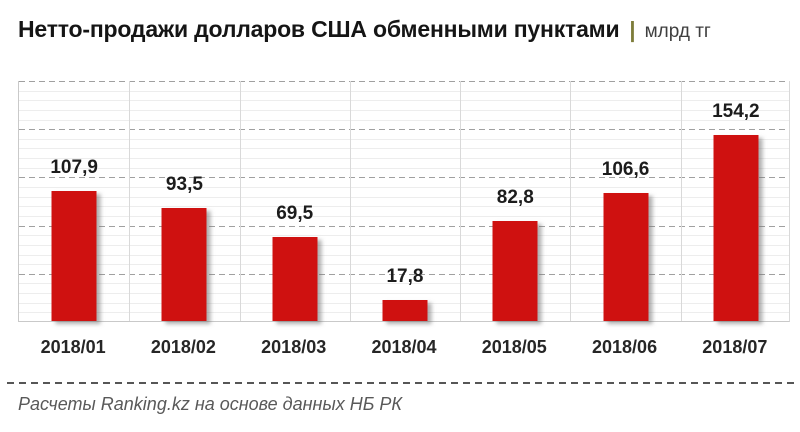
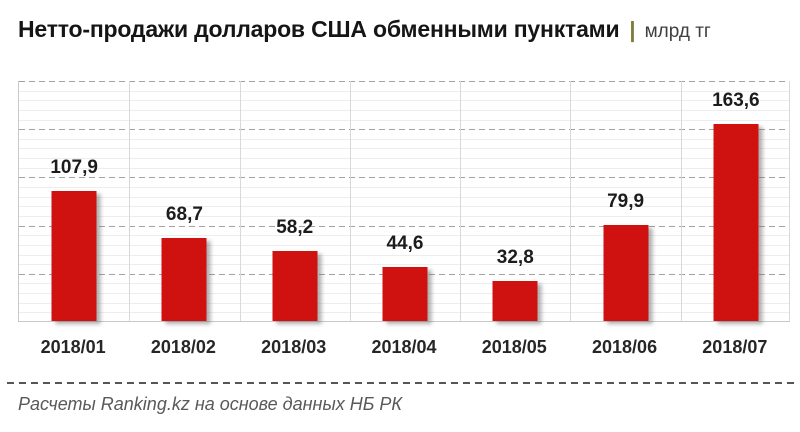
2018/02: 93,5 -> 68,7
2018/03: 69,5 -> 58,2
2018/04: 17,8 -> 44,6
2018/05: 82,8 -> 32,8
2018/06: 106,6 -> 79,9
2018/07: 154,2 -> 163,6
